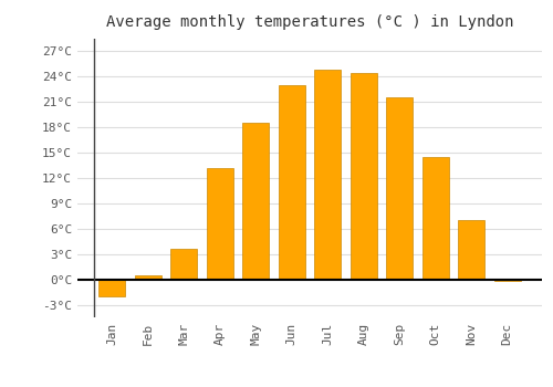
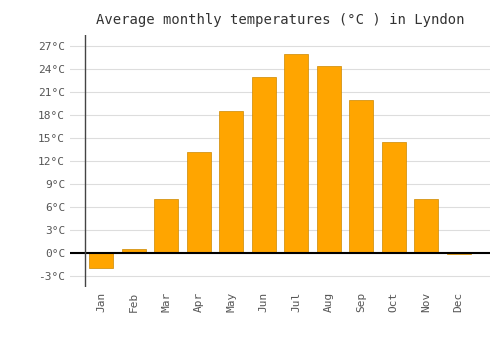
Mar: 3.6°C -> 7.0°C
Jul: 24.8°C -> 26.0°C
Sep: 21.6°C -> 20.0°C
